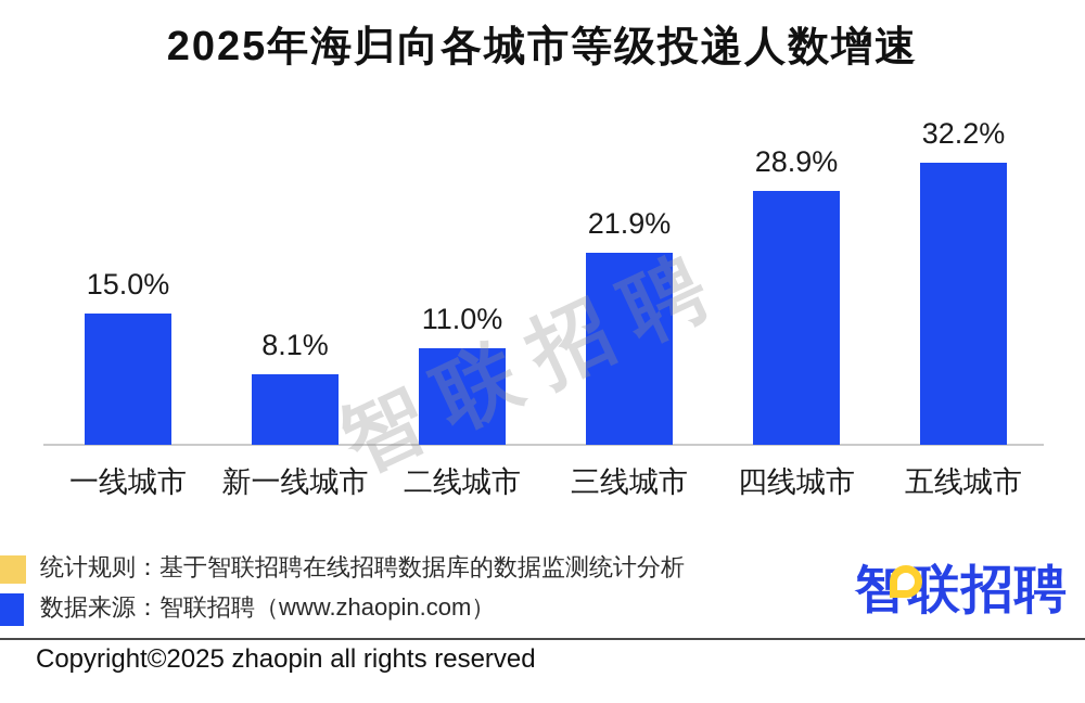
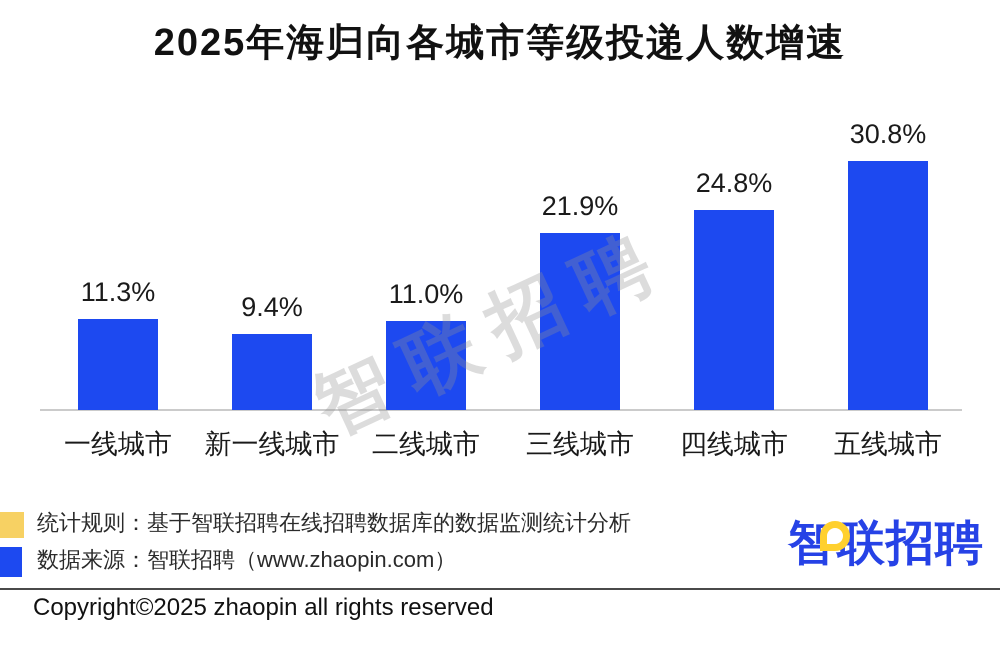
一线城市: 15.0% -> 11.3%
新一线城市: 8.1% -> 9.4%
四线城市: 28.9% -> 24.8%
五线城市: 32.2% -> 30.8%
